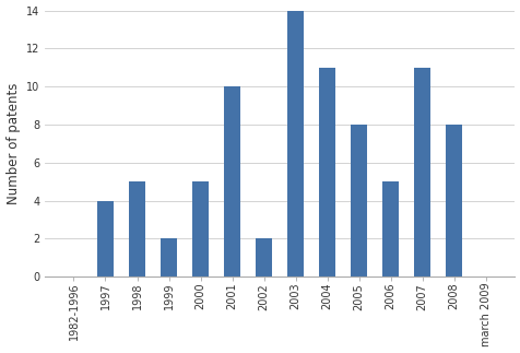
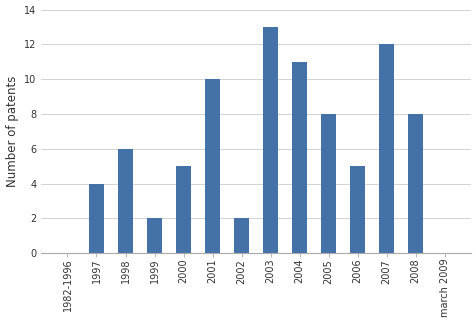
1998: 5 -> 6
2003: 14 -> 13
2007: 11 -> 12
